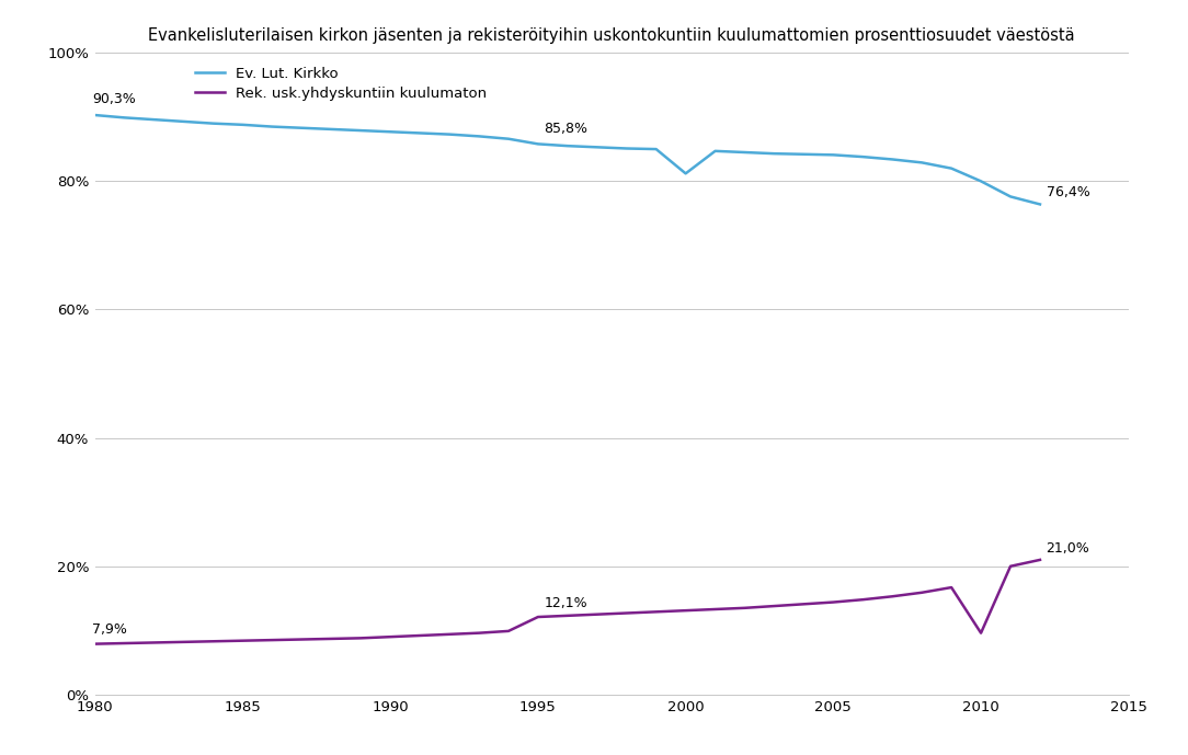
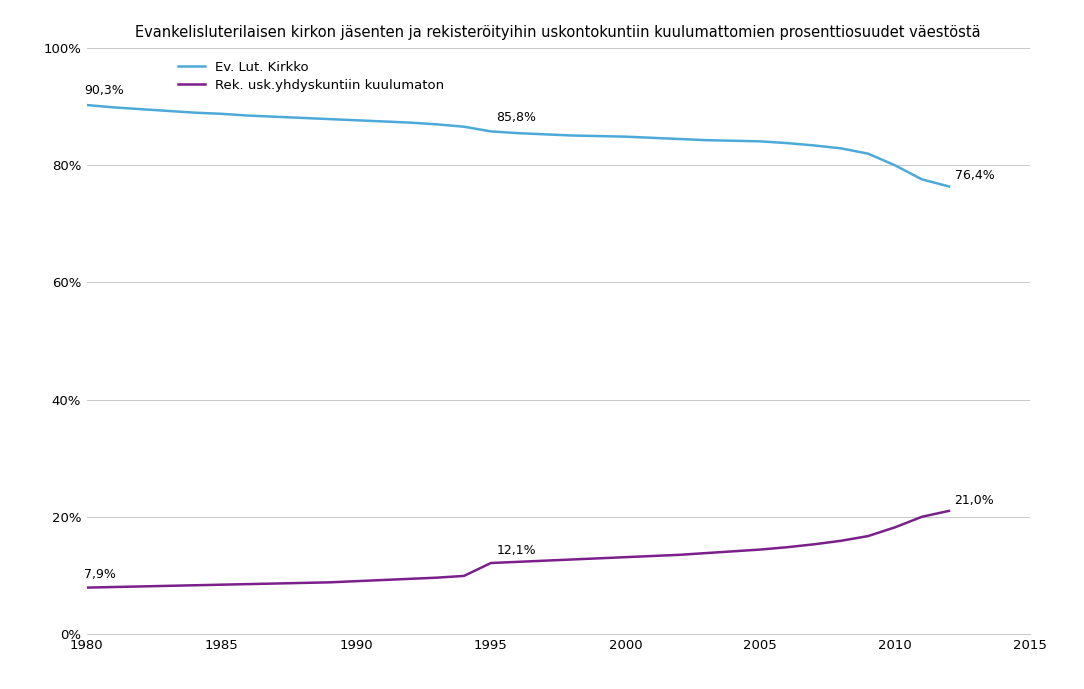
Ev. Lut. Kirkko/2000: 81.2% -> 84.9%
Rek. usk.yhdyskuntiin kuulumaton/2010: 9.6% -> 18.2%
